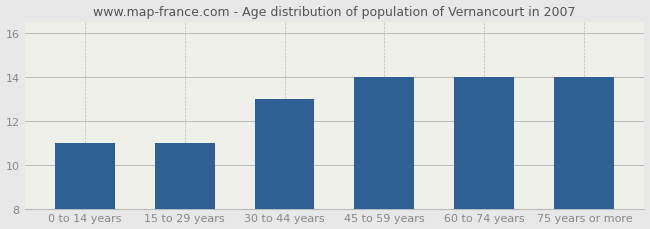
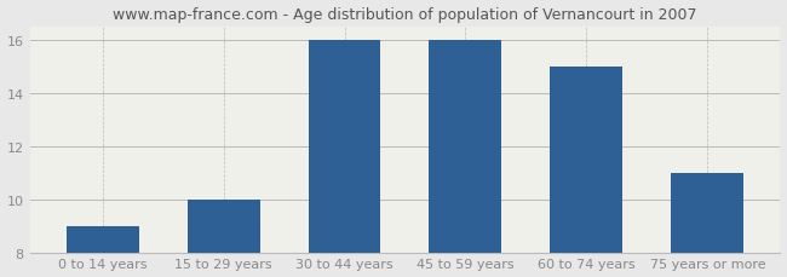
0 to 14 years: 11 -> 9
15 to 29 years: 11 -> 10
30 to 44 years: 13 -> 16
45 to 59 years: 14 -> 16
60 to 74 years: 14 -> 15
75 years or more: 14 -> 11
